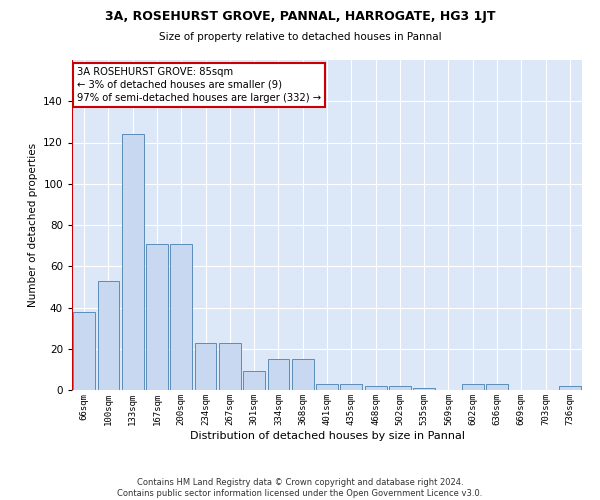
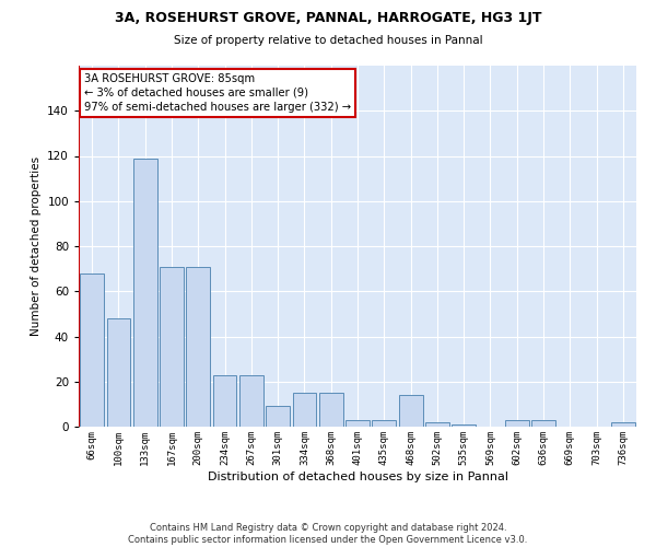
66sqm: 38 -> 68
100sqm: 53 -> 48
133sqm: 124 -> 119
468sqm: 2 -> 14
